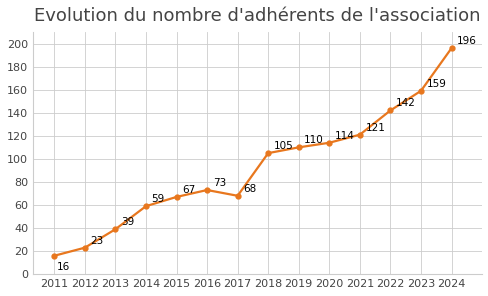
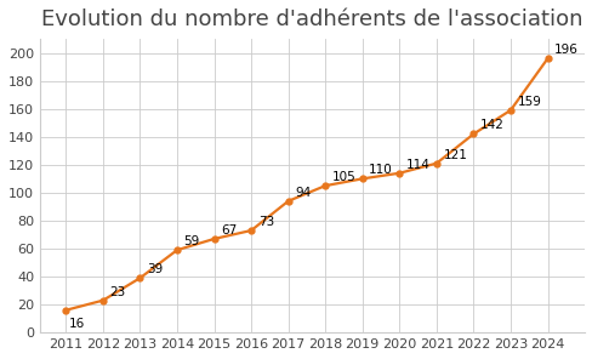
2017: 68 -> 94
